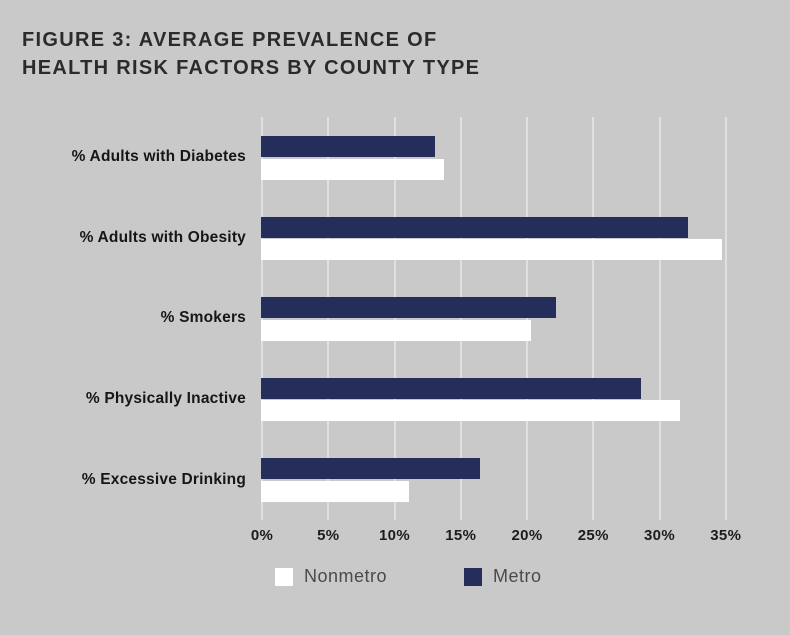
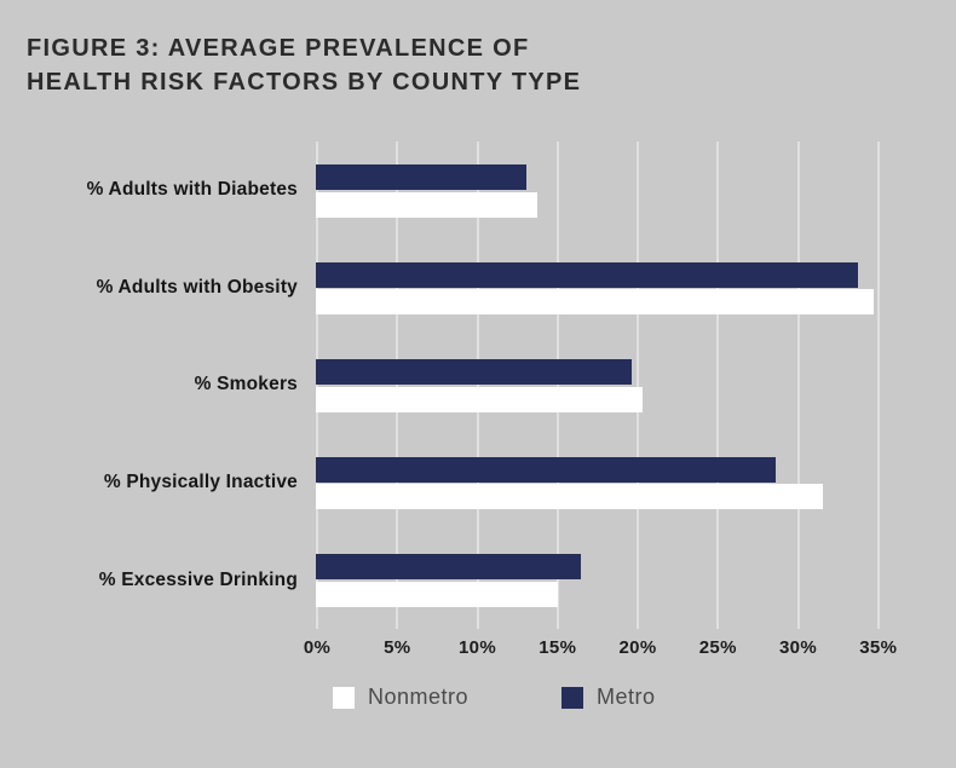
Metro/% Adults with Obesity: 32.2% -> 33.8%
Metro/% Smokers: 22.3% -> 19.7%
Nonmetro/% Excessive Drinking: 11.2% -> 15.1%
